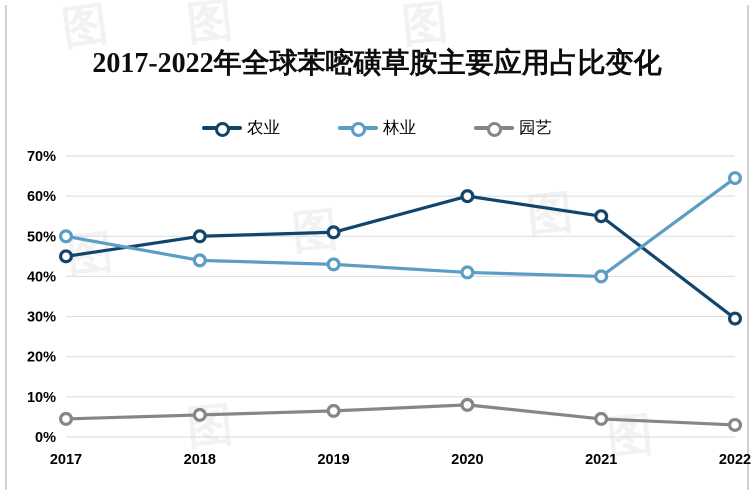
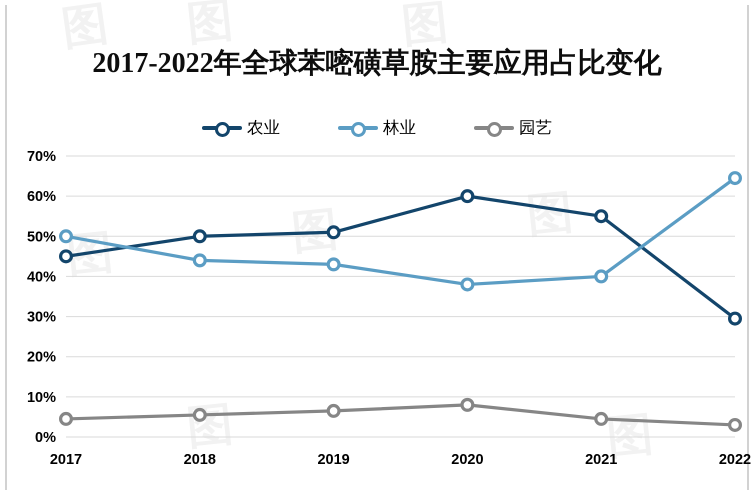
林业/2020: 41% -> 38%
